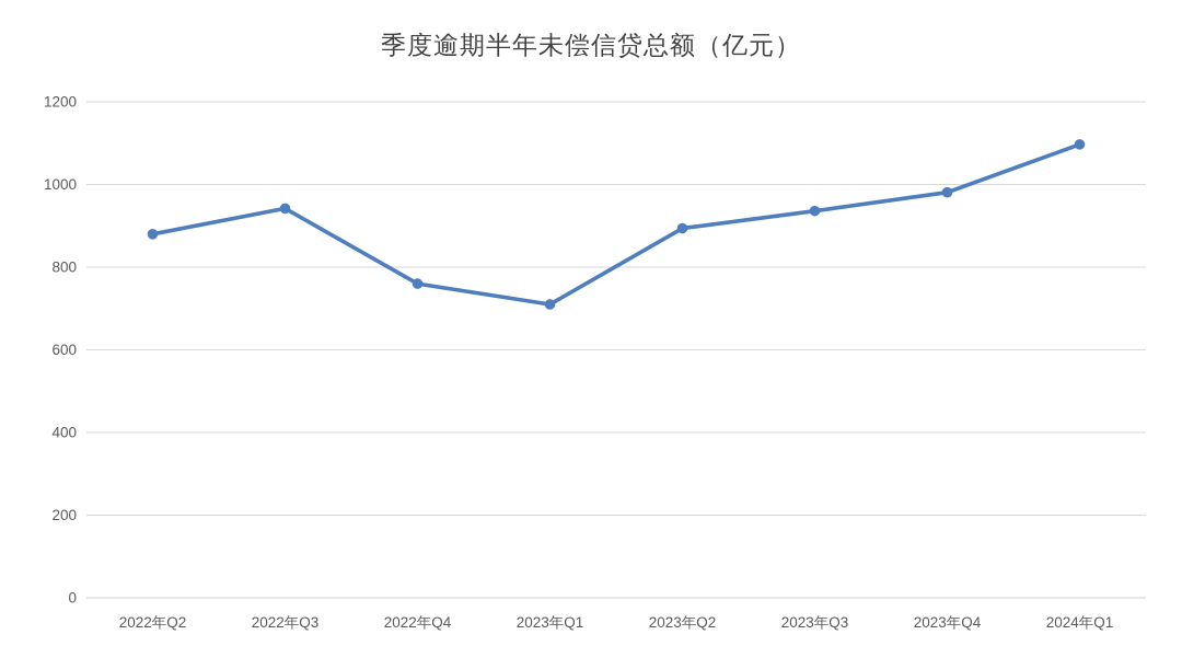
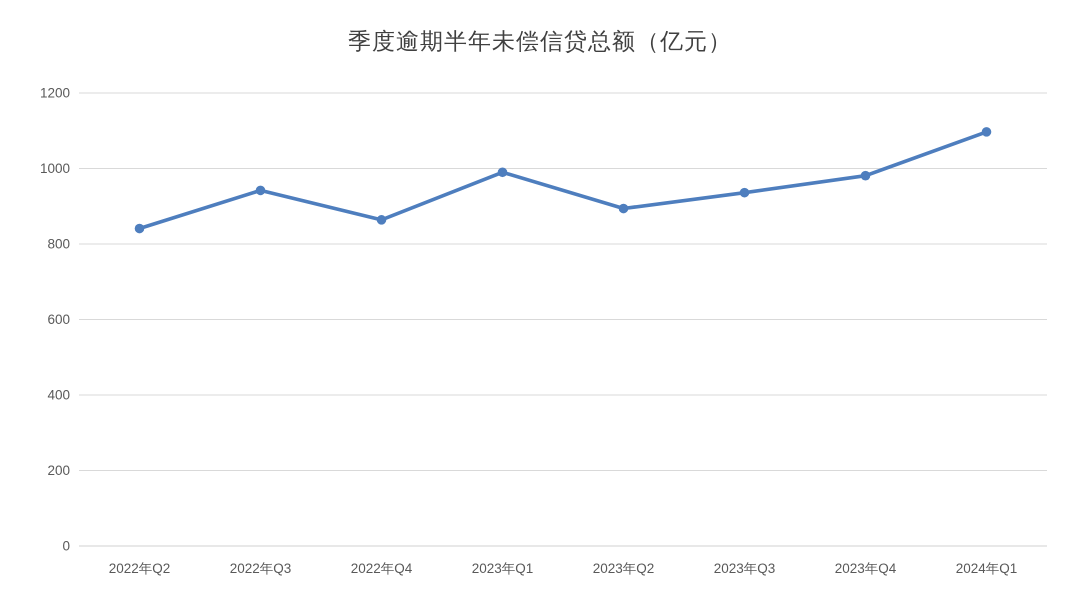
2022年Q2: 880 -> 840
2022年Q4: 760 -> 860
2023年Q1: 710 -> 990
